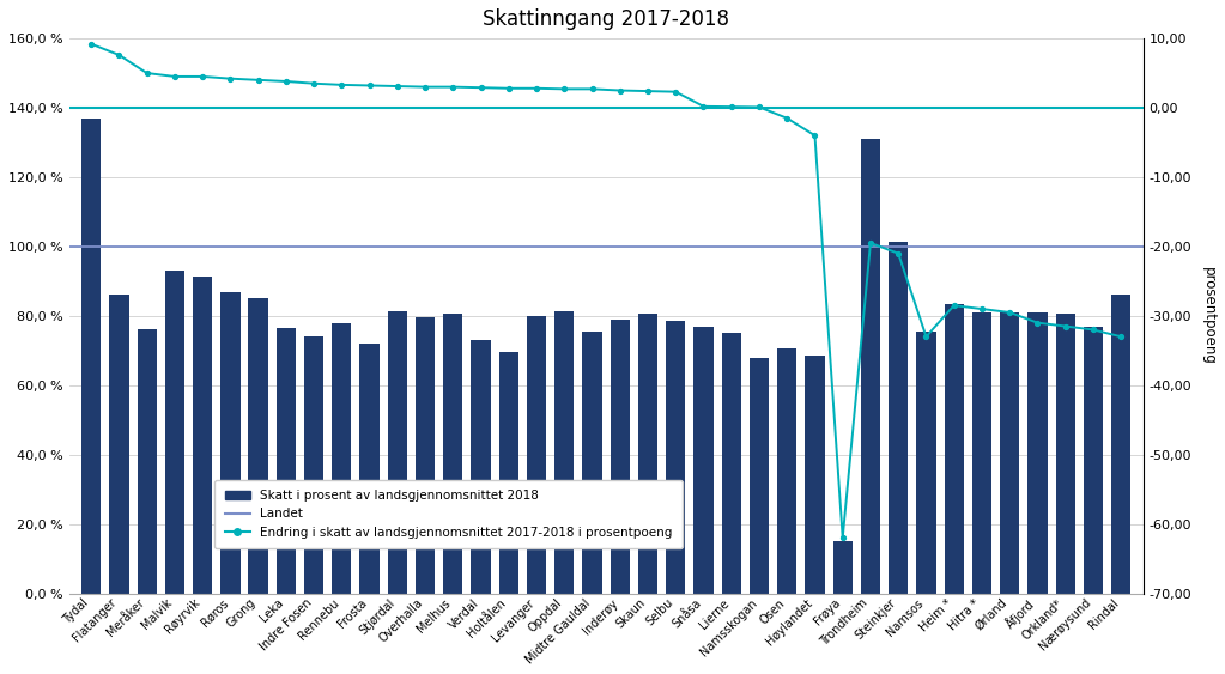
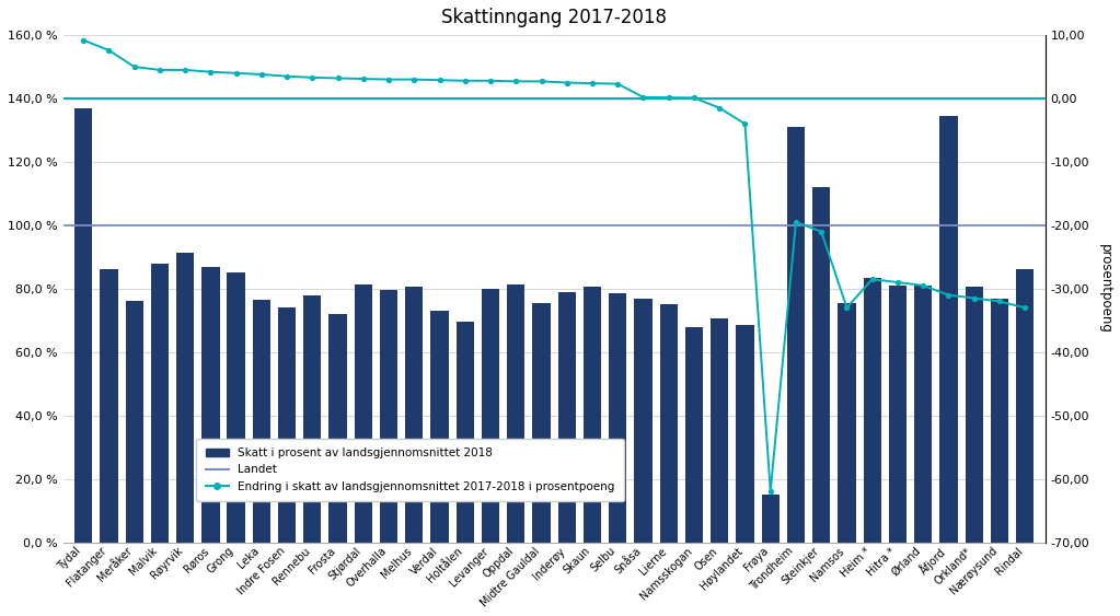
Skatt i prosent av landsgjennomsnittet 2018/Malvik: 93,0 % -> 88,0 %
Skatt i prosent av landsgjennomsnittet 2018/Steinkjer: 101,5 % -> 112,0 %
Skatt i prosent av landsgjennomsnittet 2018/Åfjord: 81,0 % -> 134,5 %
